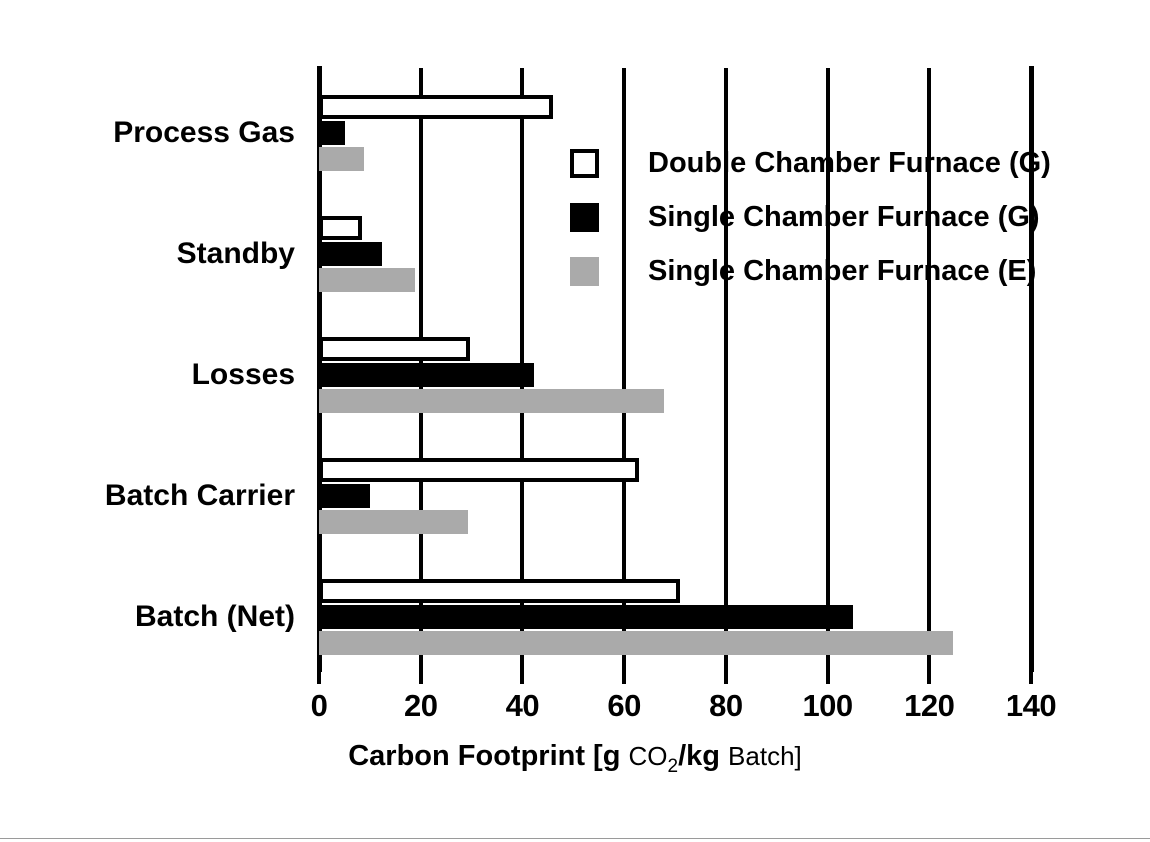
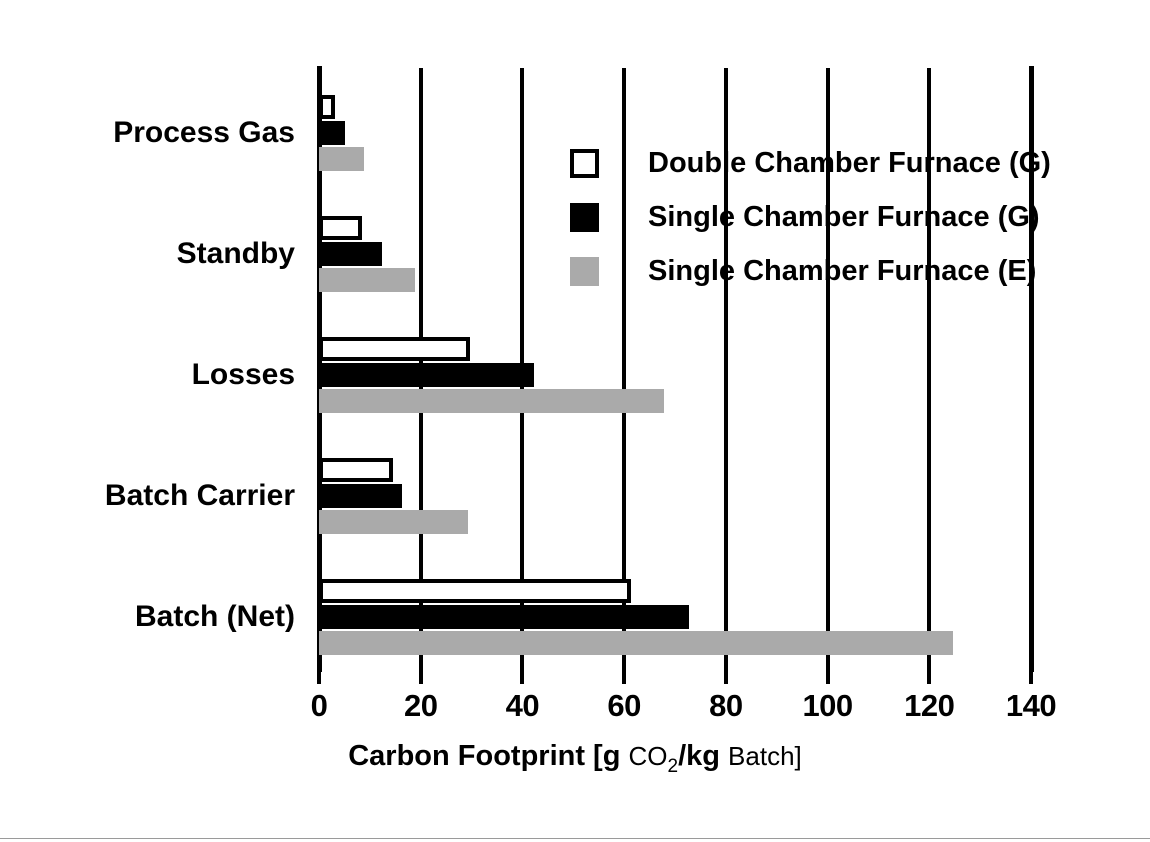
Double Chamber Furnace (G)/Process Gas: 46 -> 3
Double Chamber Furnace (G)/Batch Carrier: 63 -> 15
Single Chamber Furnace (G)/Batch Carrier: 10 -> 16
Double Chamber Furnace (G)/Batch (Net): 71 -> 61
Single Chamber Furnace (G)/Batch (Net): 105 -> 73
